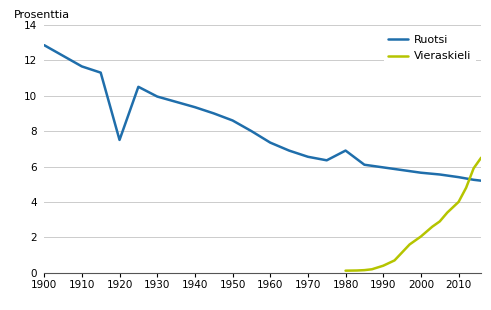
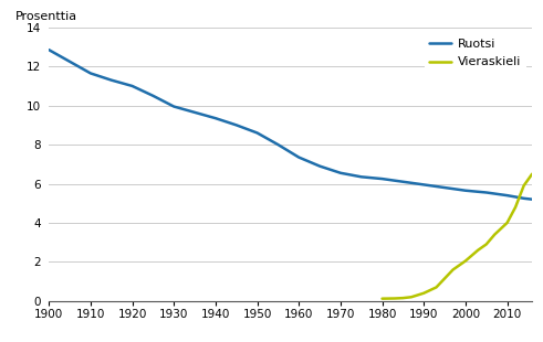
Ruotsi/1920: 7.5 -> 11.0
Ruotsi/1980: 6.9 -> 6.2
